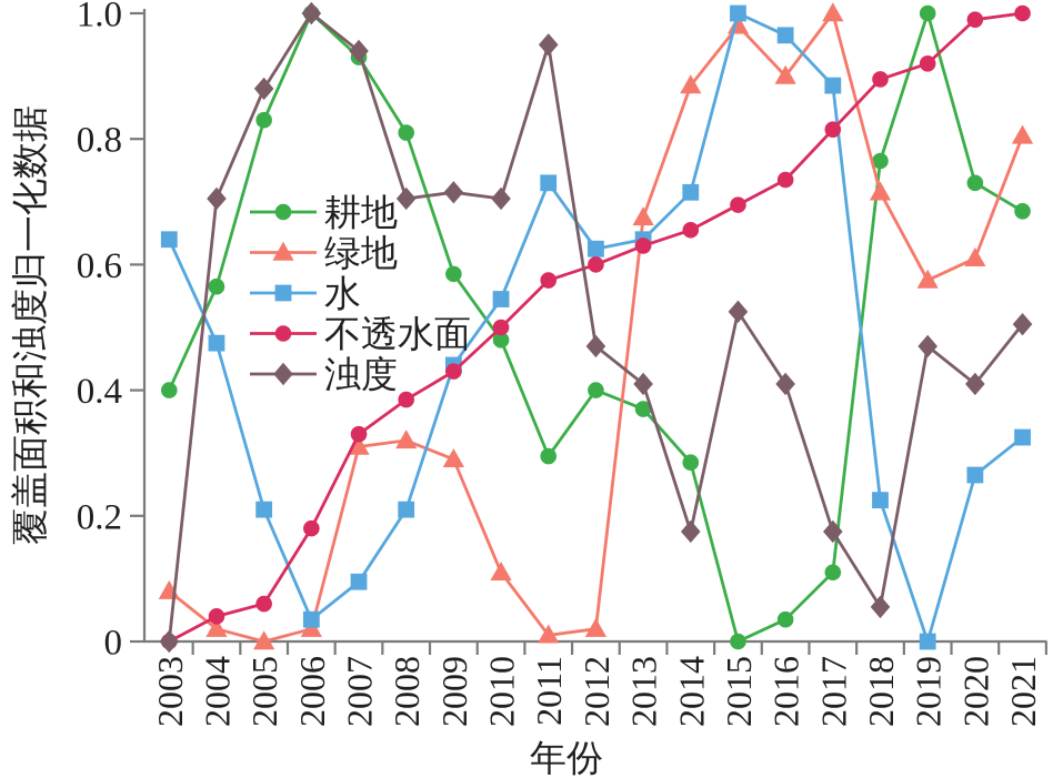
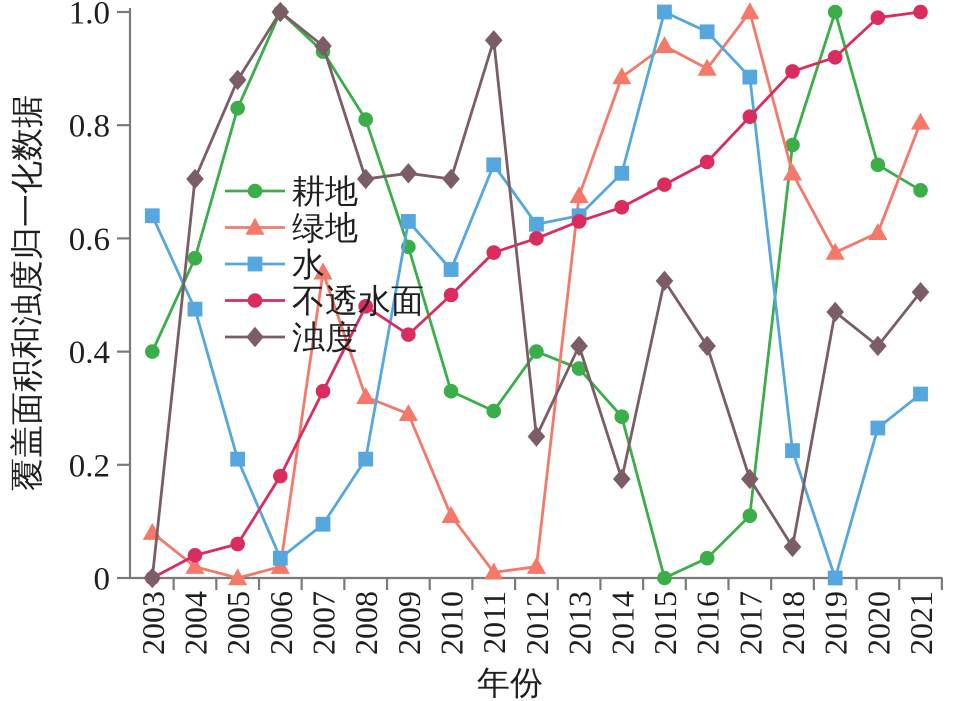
绿地/2007: 0.31 -> 0.54
不透水面/2008: 0.39 -> 0.48
水/2009: 0.44 -> 0.63
耕地/2010: 0.48 -> 0.33
浊度/2012: 0.47 -> 0.25
绿地/2015: 0.98 -> 0.94
